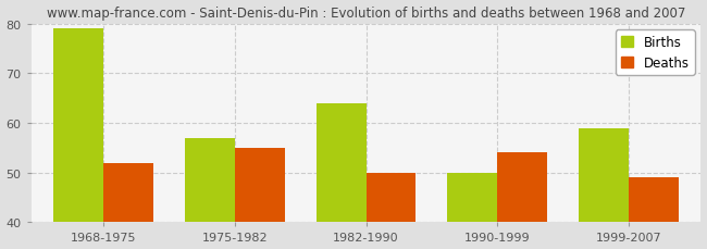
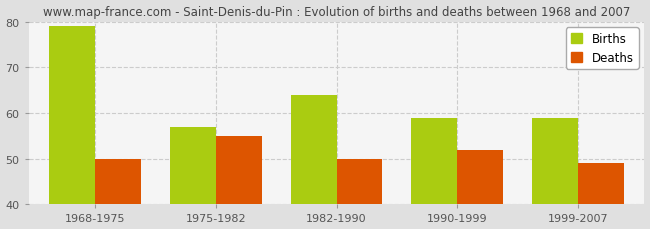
Deaths/1968-1975: 52 -> 50
Births/1990-1999: 50 -> 59
Deaths/1990-1999: 54 -> 52
